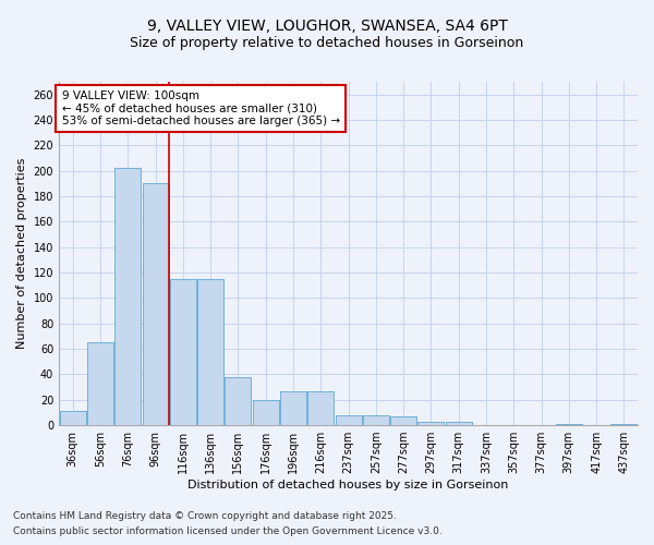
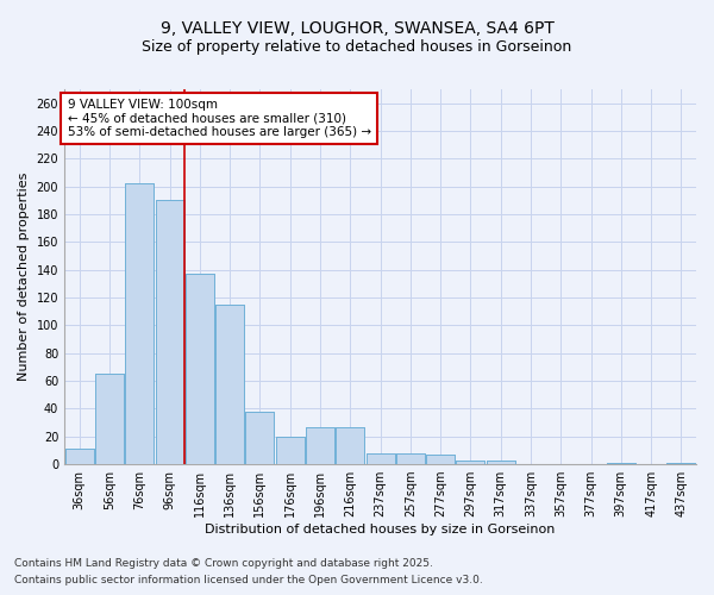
116sqm: 115 -> 137
